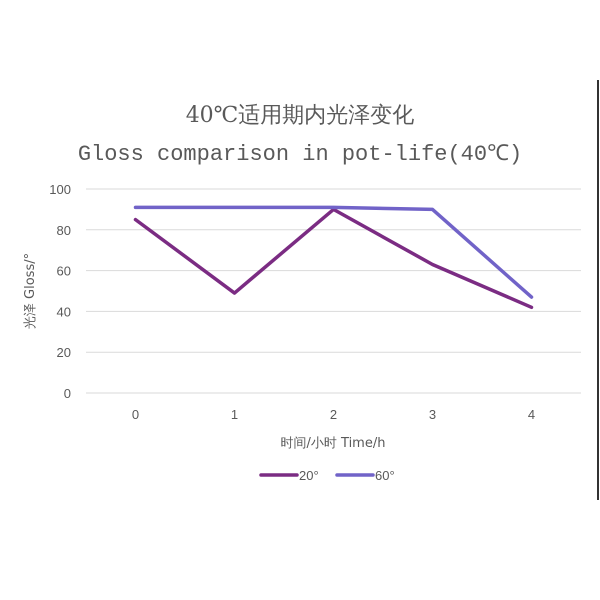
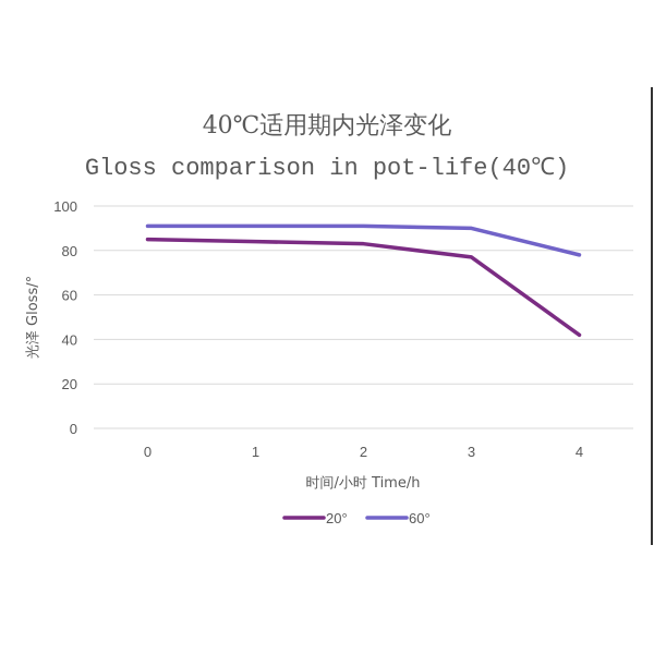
20°/1: 49 -> 84
20°/2: 90 -> 83
20°/3: 63 -> 77
60°/4: 47 -> 78
